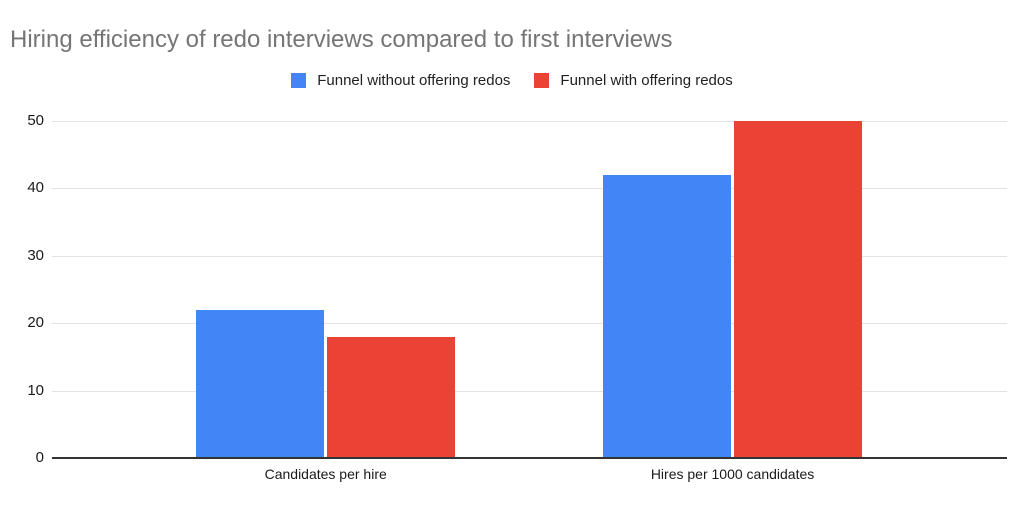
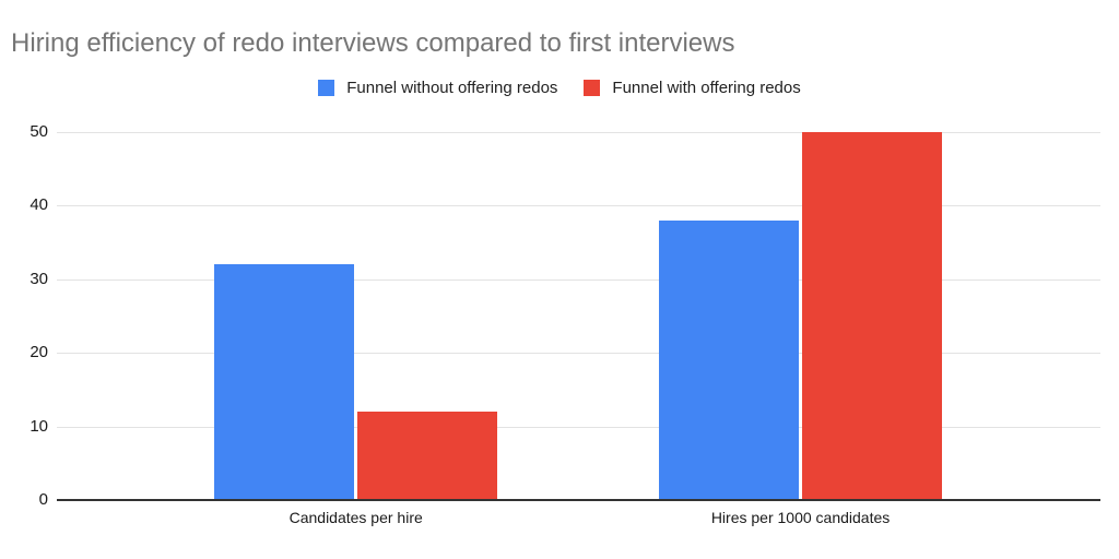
Funnel without offering redos/Candidates per hire: 22 -> 32
Funnel with offering redos/Candidates per hire: 18 -> 12
Funnel without offering redos/Hires per 1000 candidates: 42 -> 38
